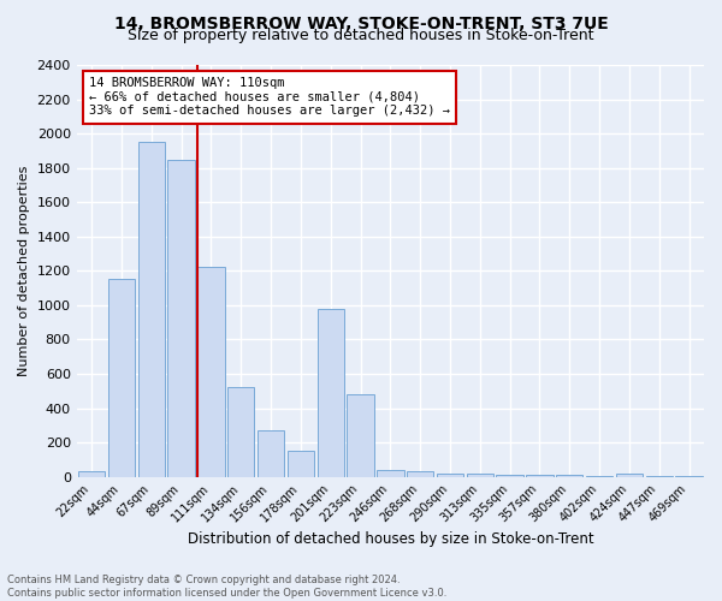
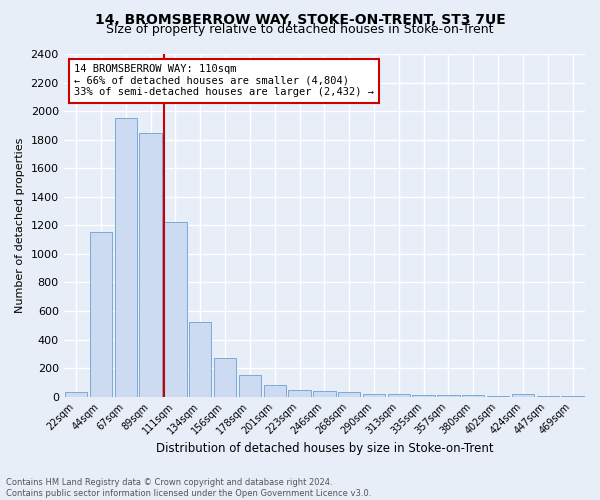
201sqm: 980 -> 80
223sqm: 480 -> 40
